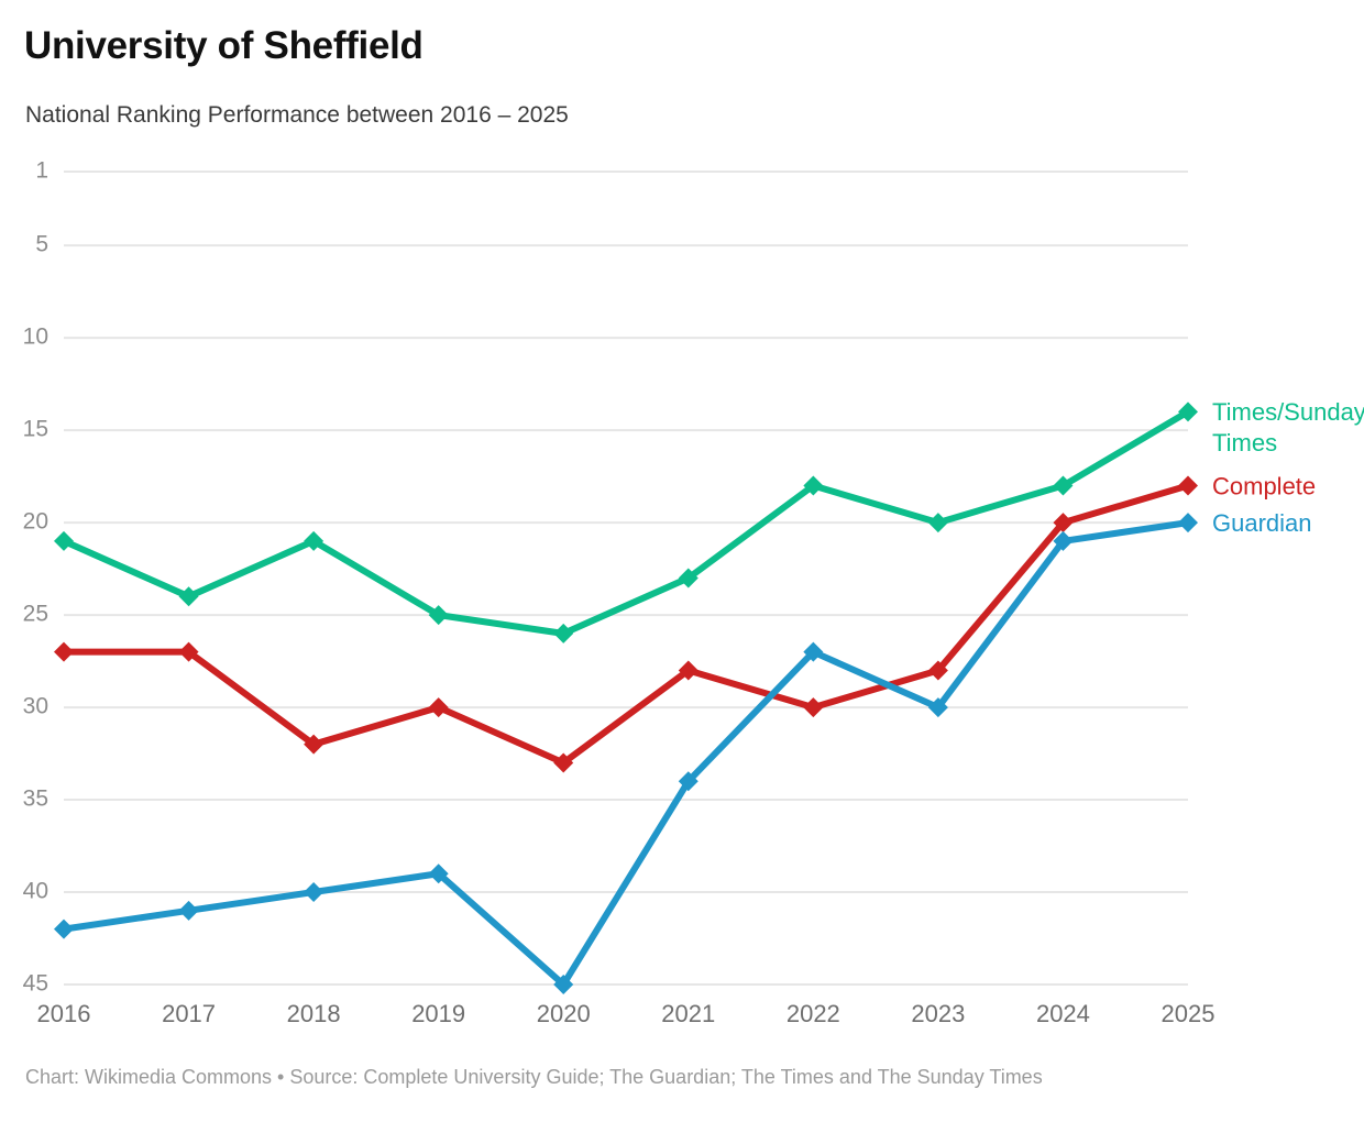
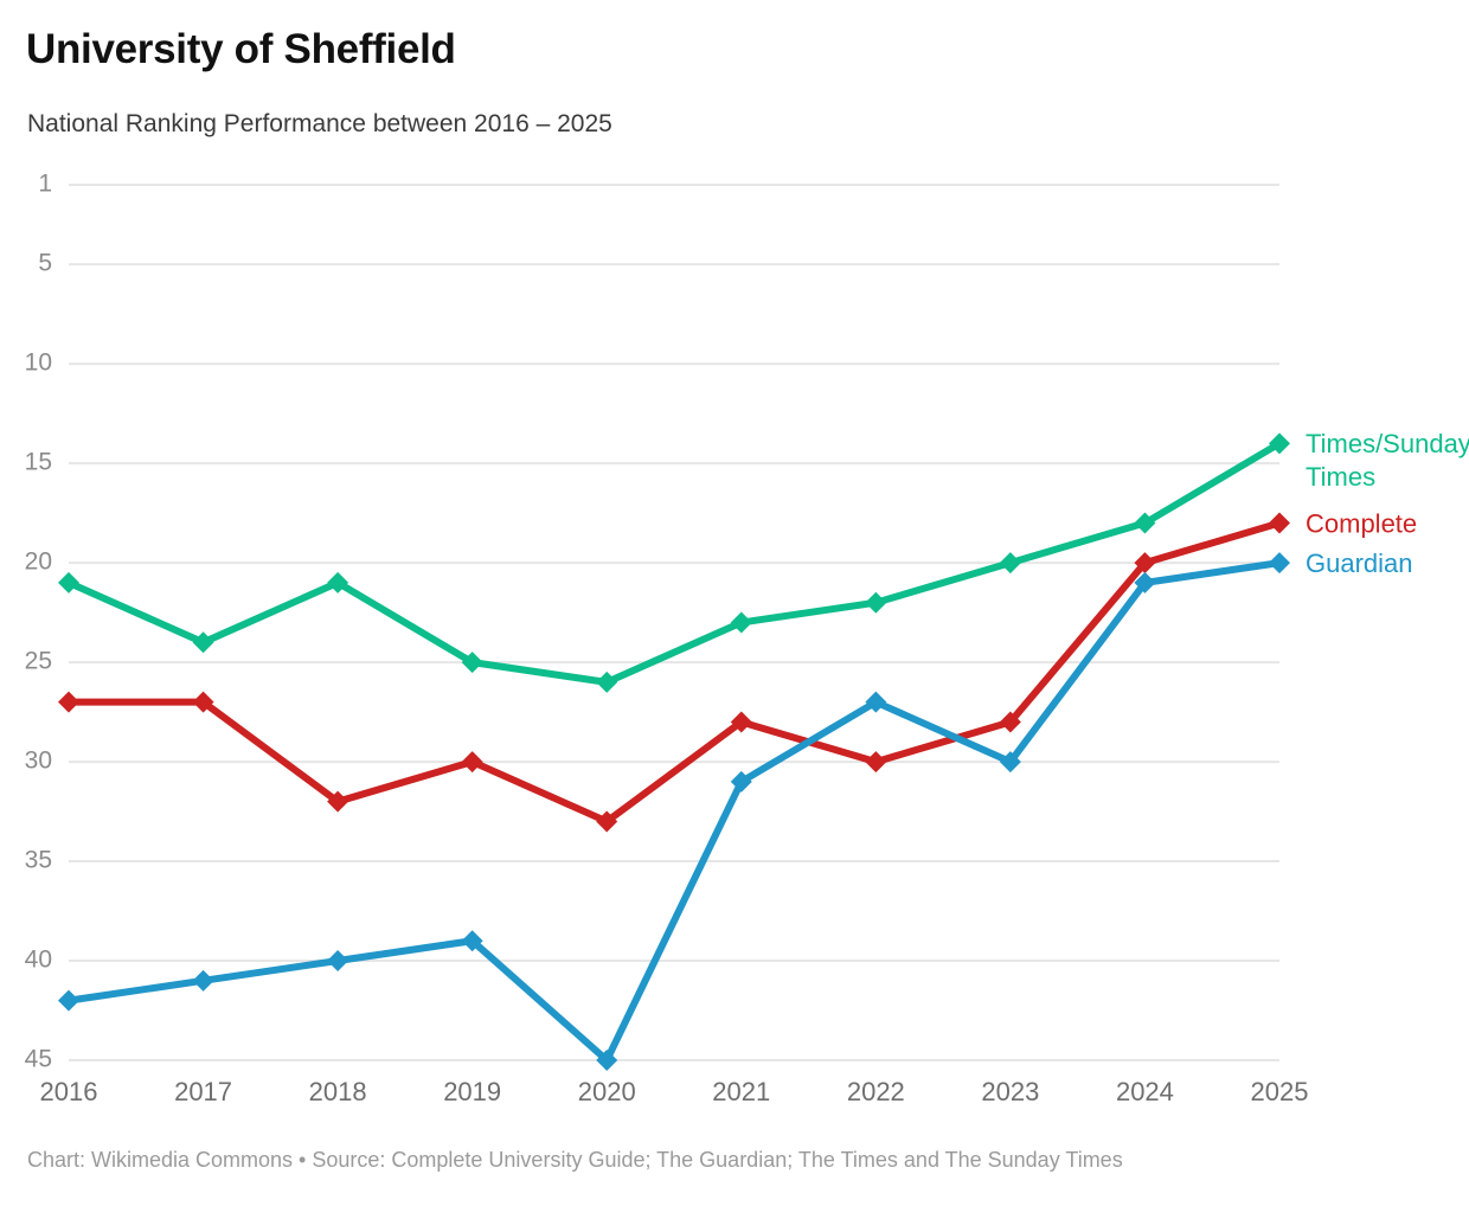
Guardian/2021: 34 -> 31
Times/Sunday Times/2022: 18 -> 22
